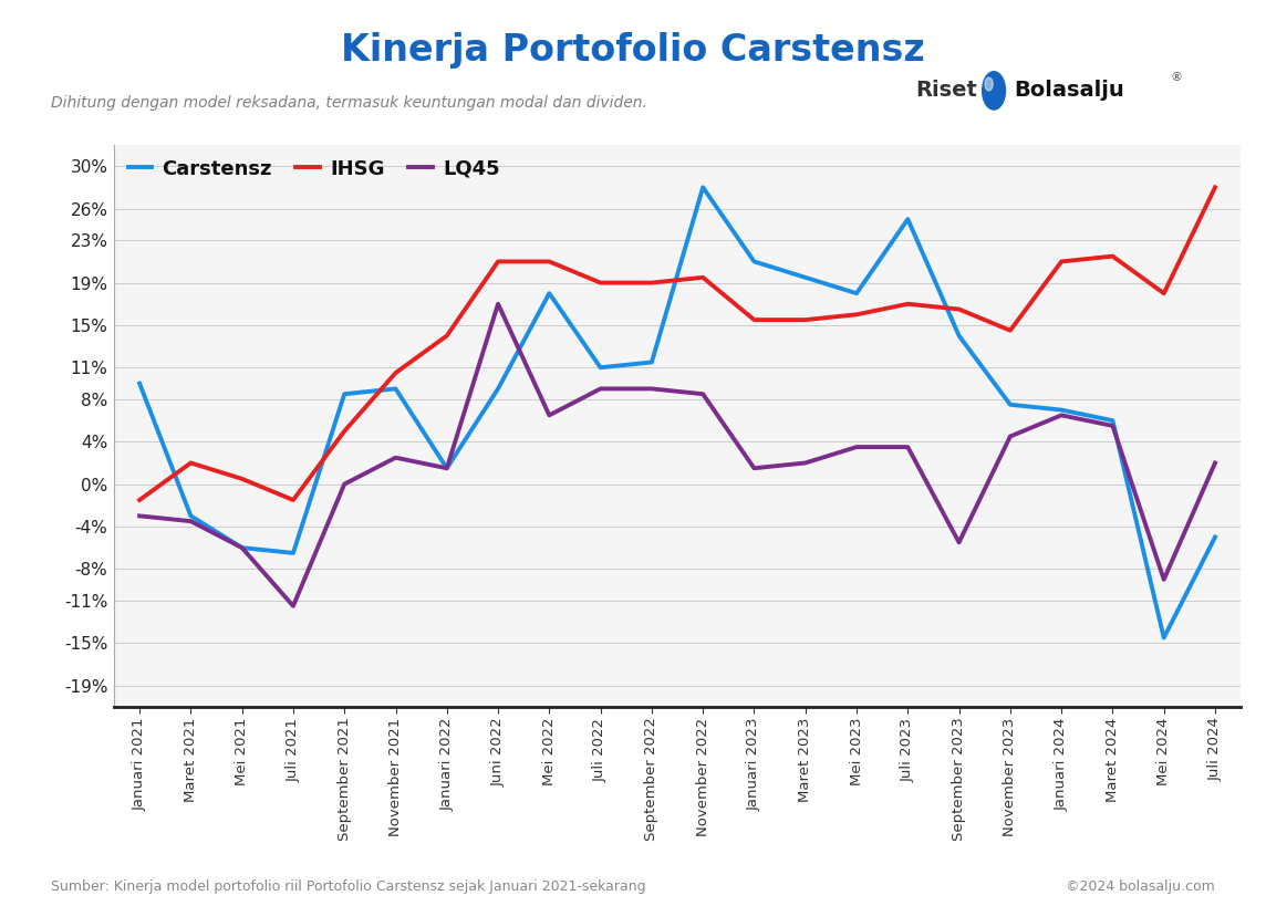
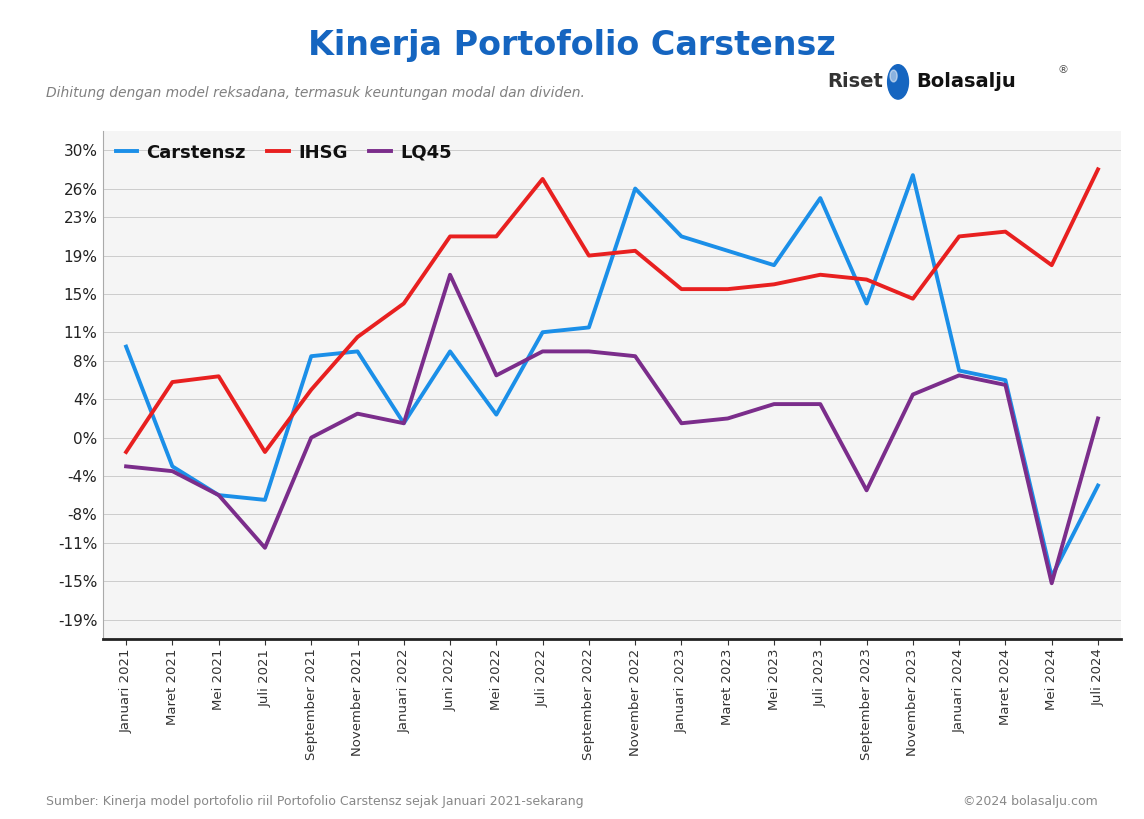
IHSG/Maret 2021: 2.0% -> 5.8%
IHSG/Mei 2021: 0.5% -> 6.4%
Carstensz/Mei 2022: 18.0% -> 2.4%
IHSG/Juli 2022: 19.0% -> 27.0%
Carstensz/November 2022: 28.0% -> 26.0%
Carstensz/November 2023: 7.5% -> 27.4%
LQ45/Mei 2024: -9.0% -> -15.2%
